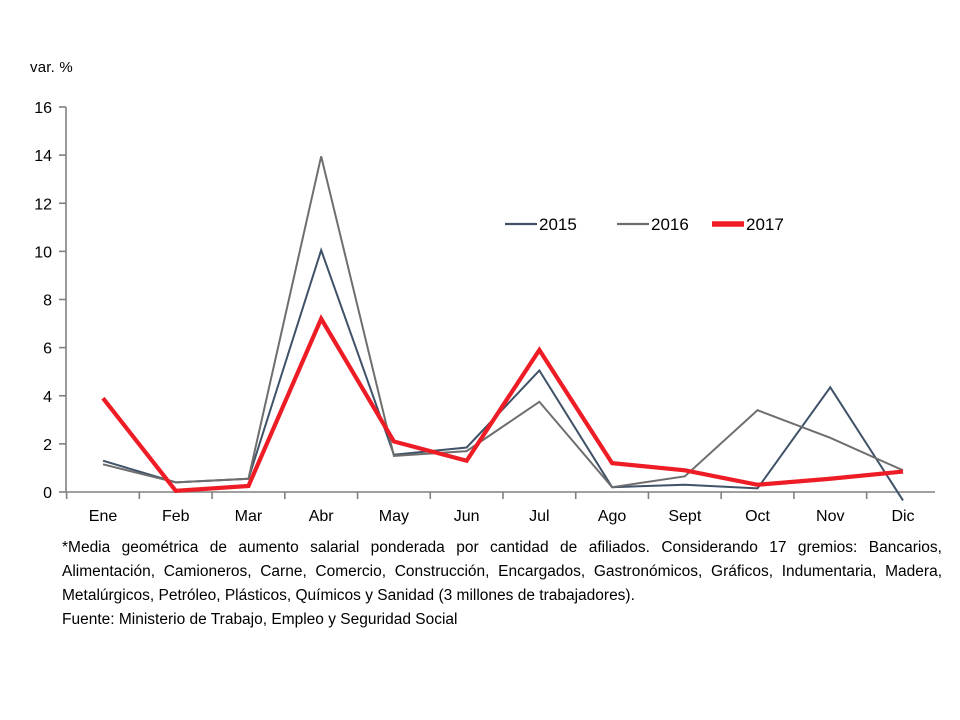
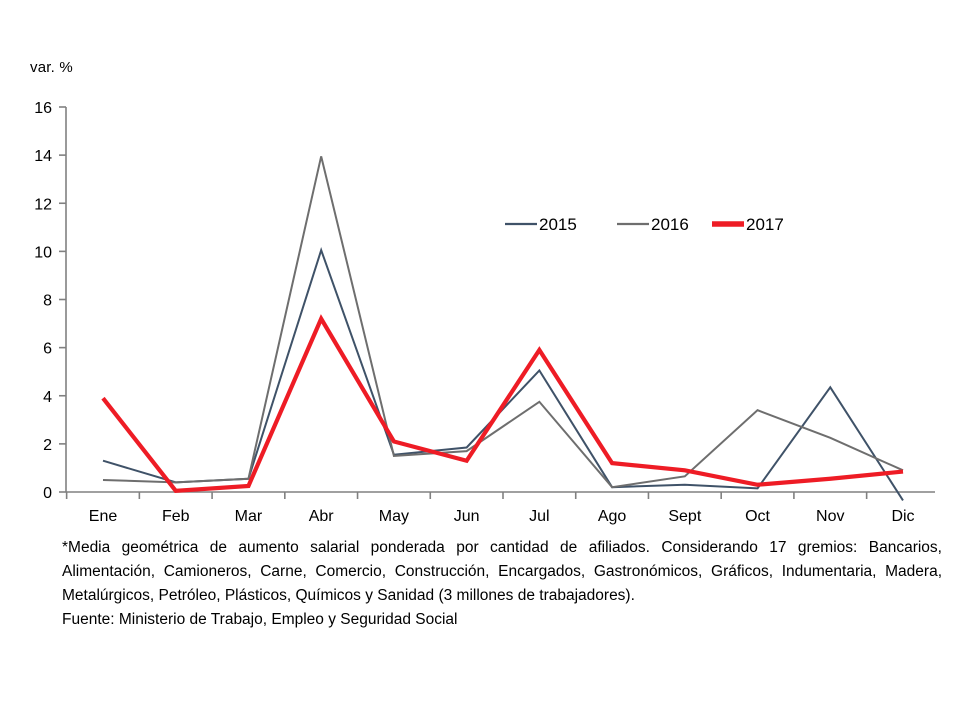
2016/Ene: 1.1 -> 0.5
